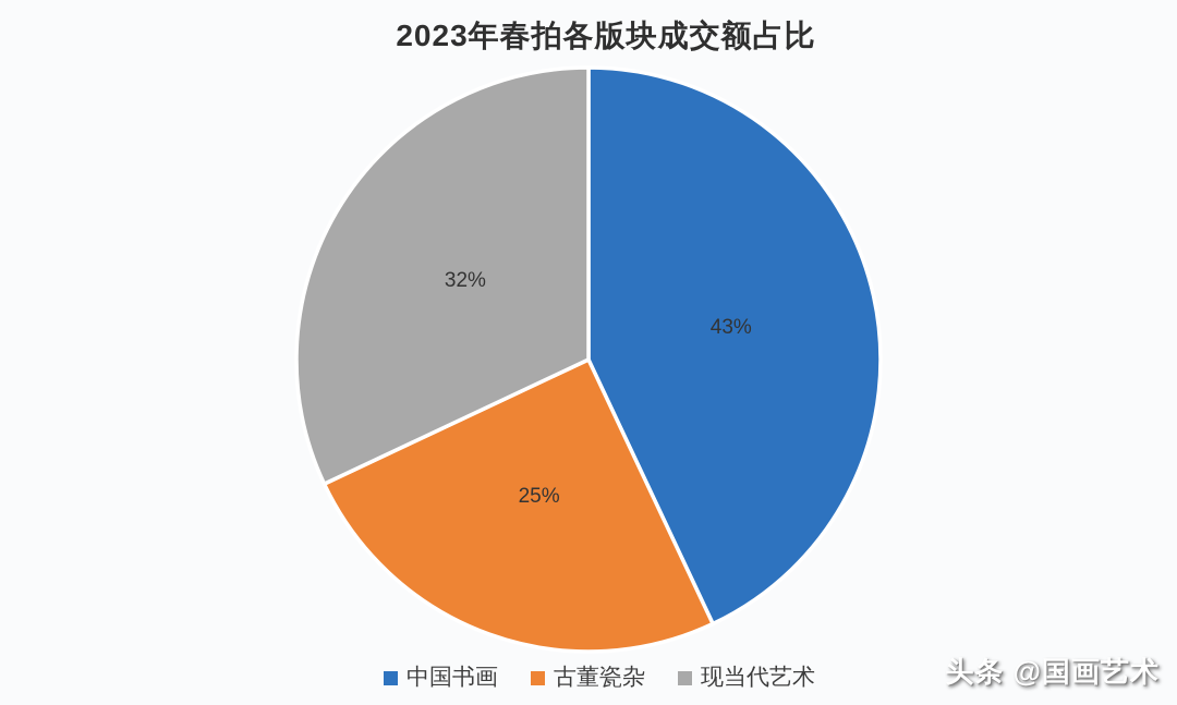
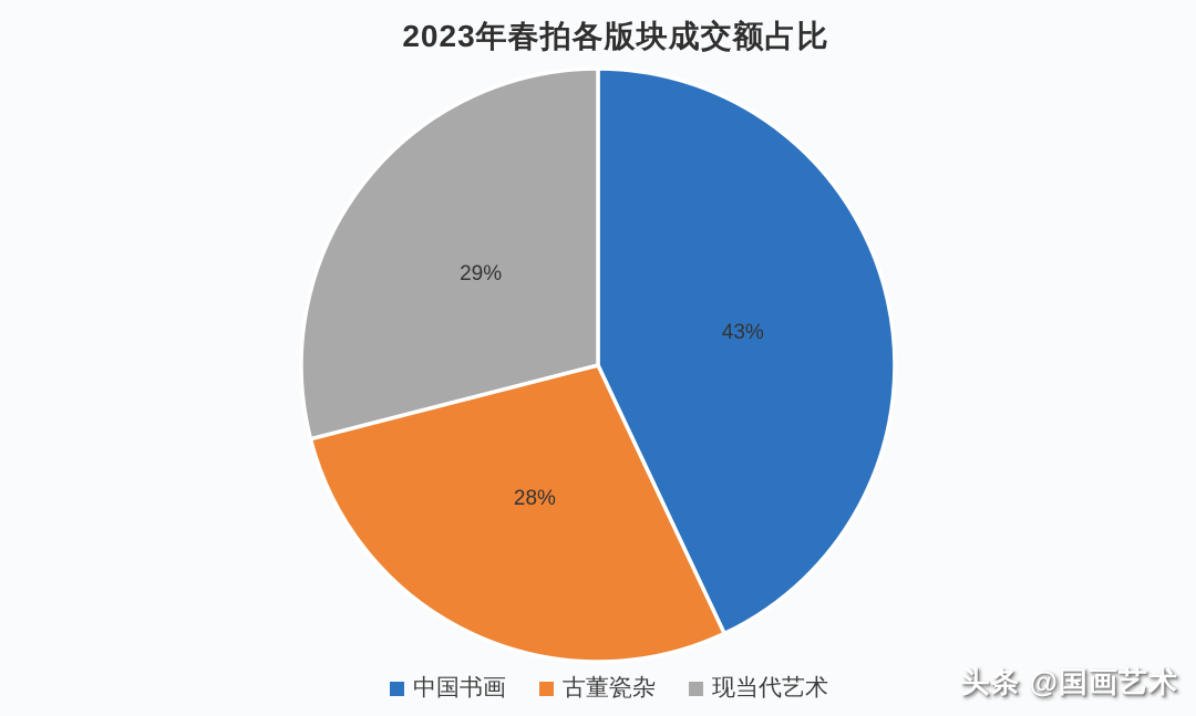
古董瓷杂: 25% -> 28%
现当代艺术: 32% -> 29%
